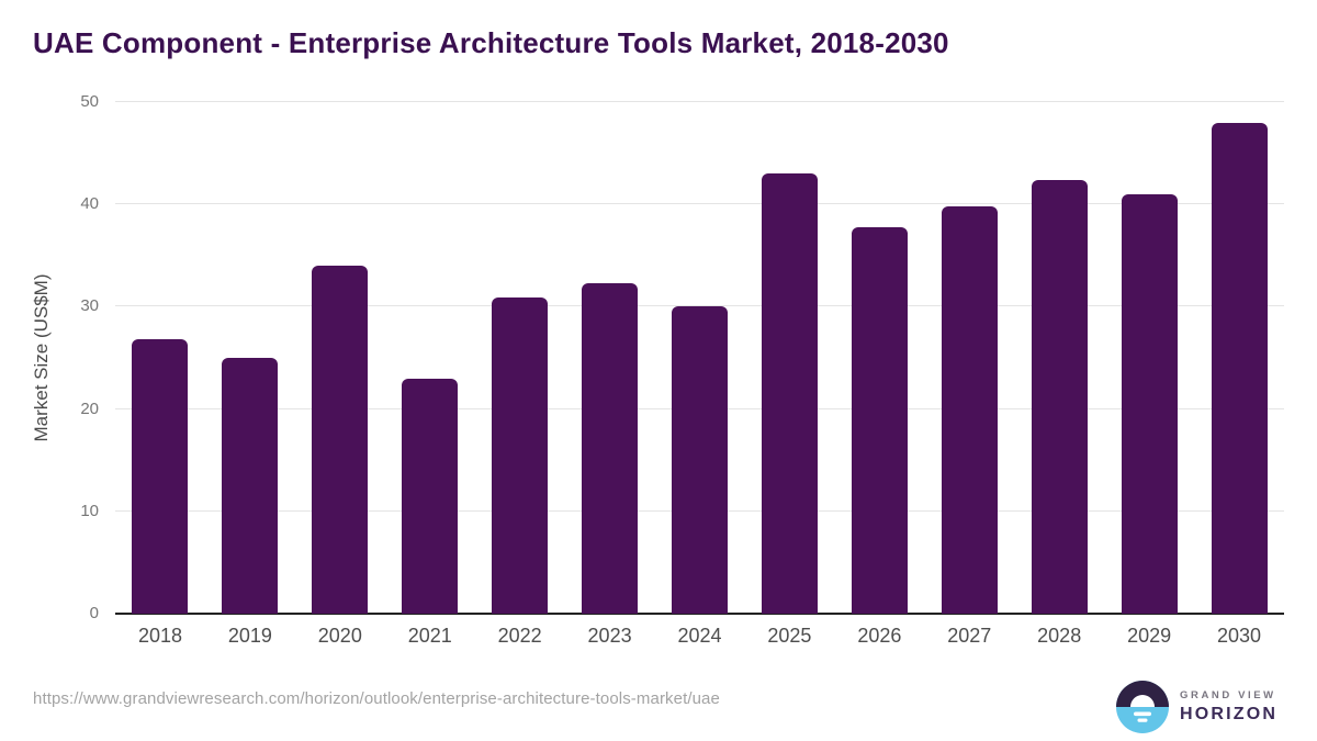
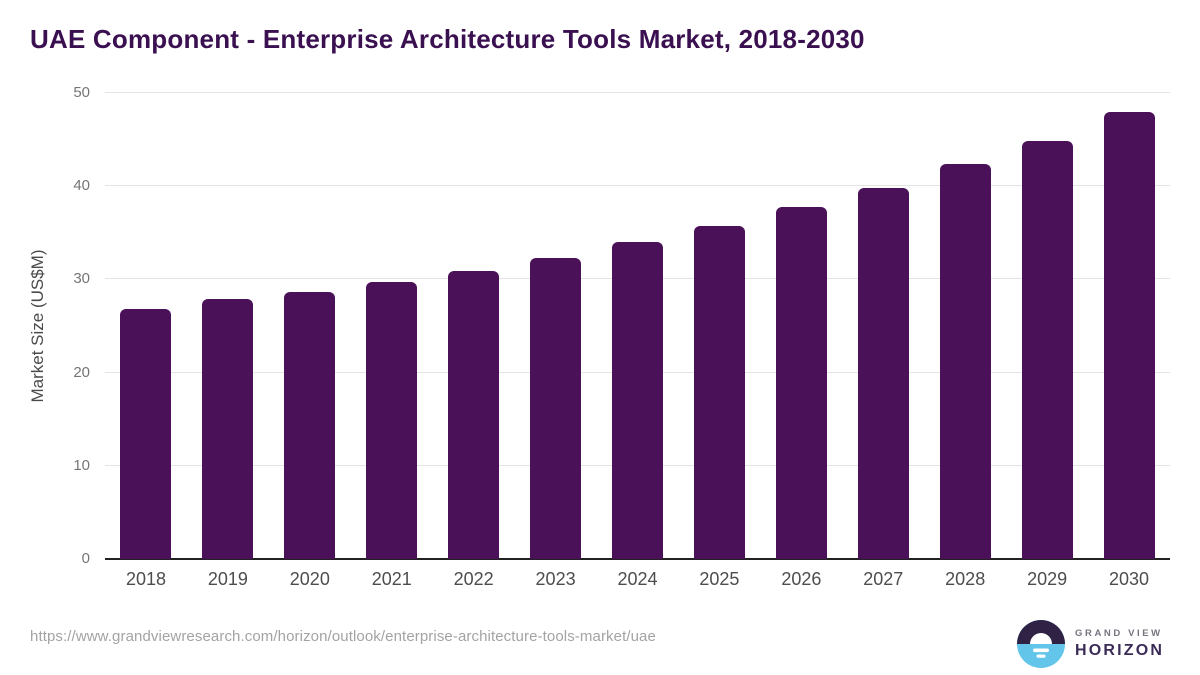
2019: 25 -> 28
2020: 34 -> 29
2021: 23 -> 30
2024: 30 -> 34
2025: 43 -> 36
2029: 41 -> 45
